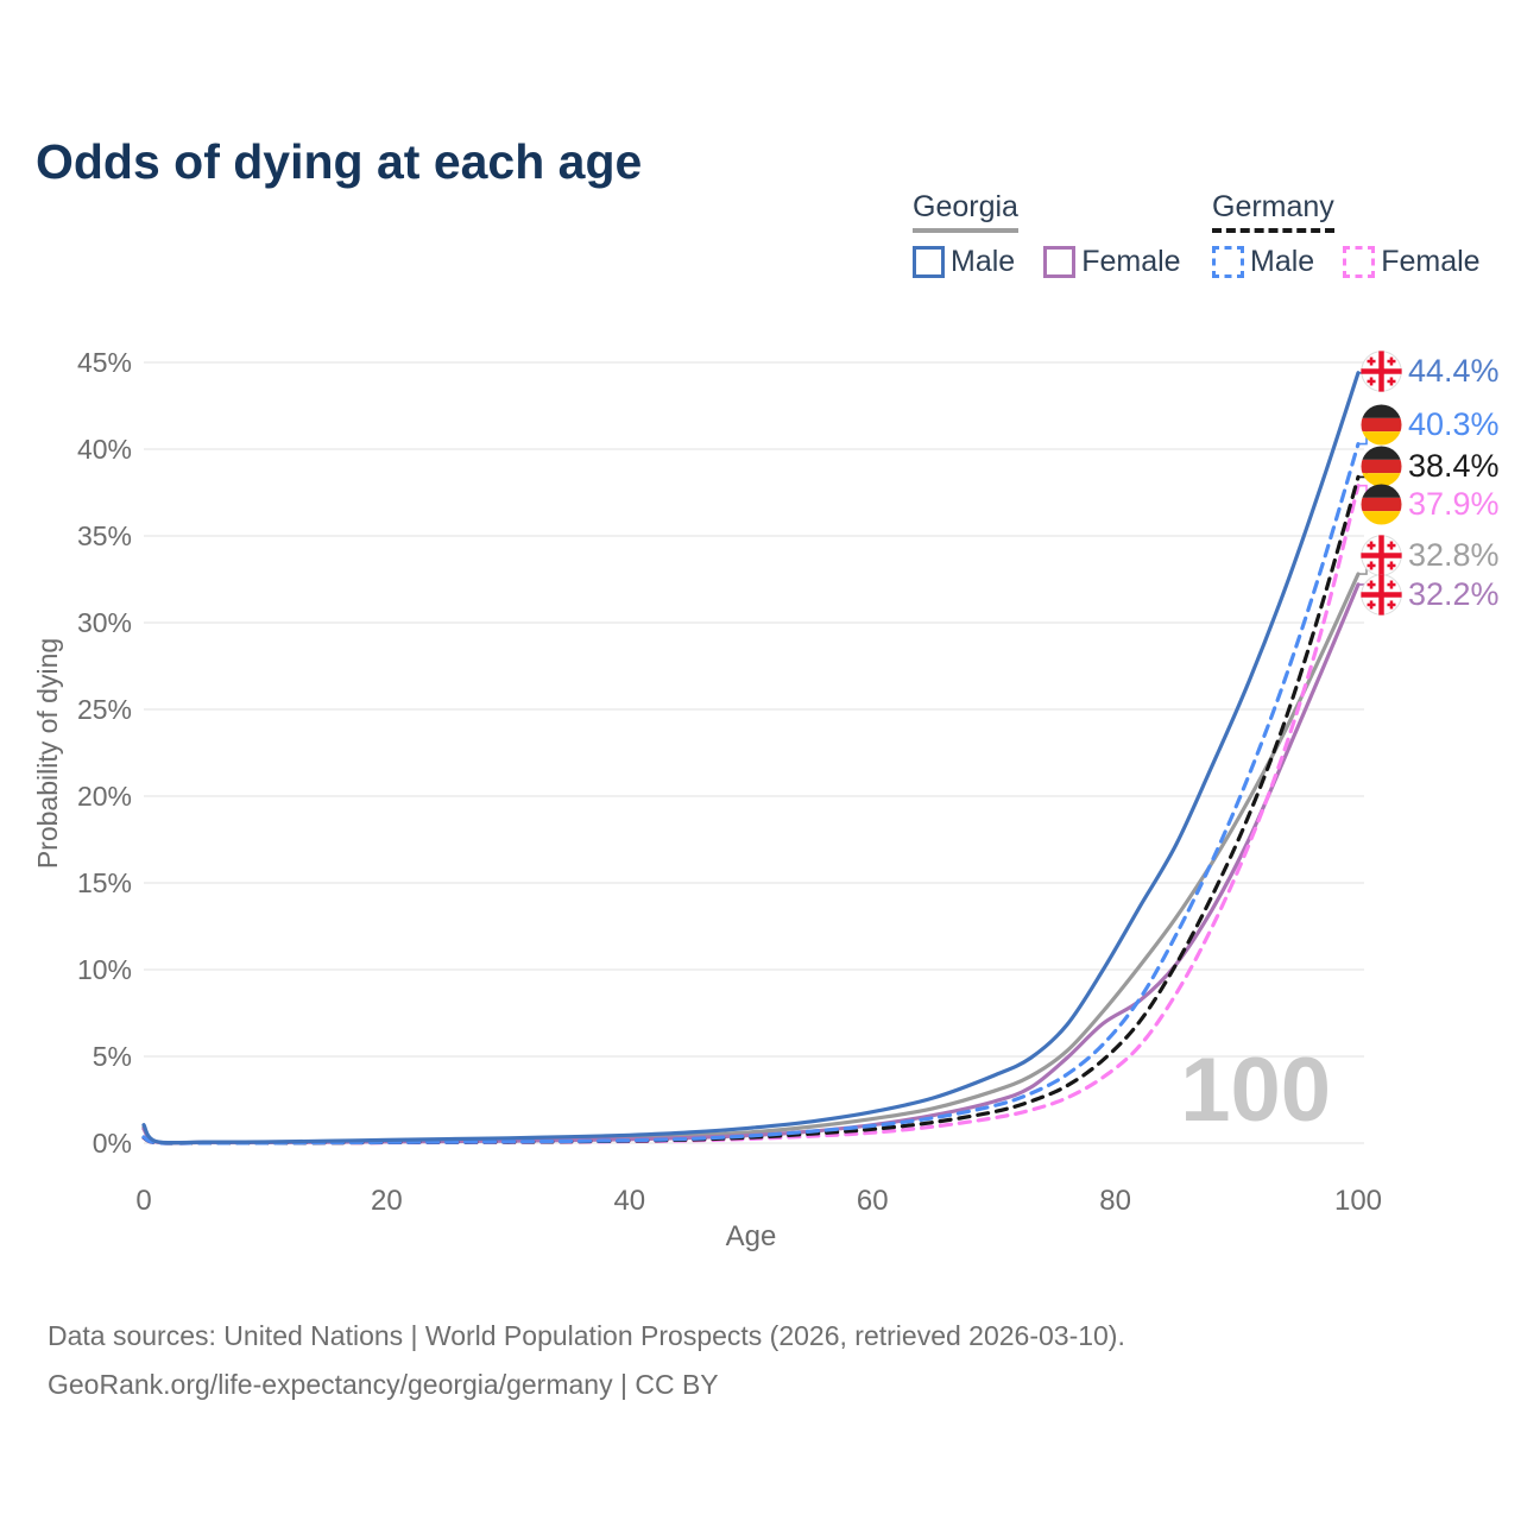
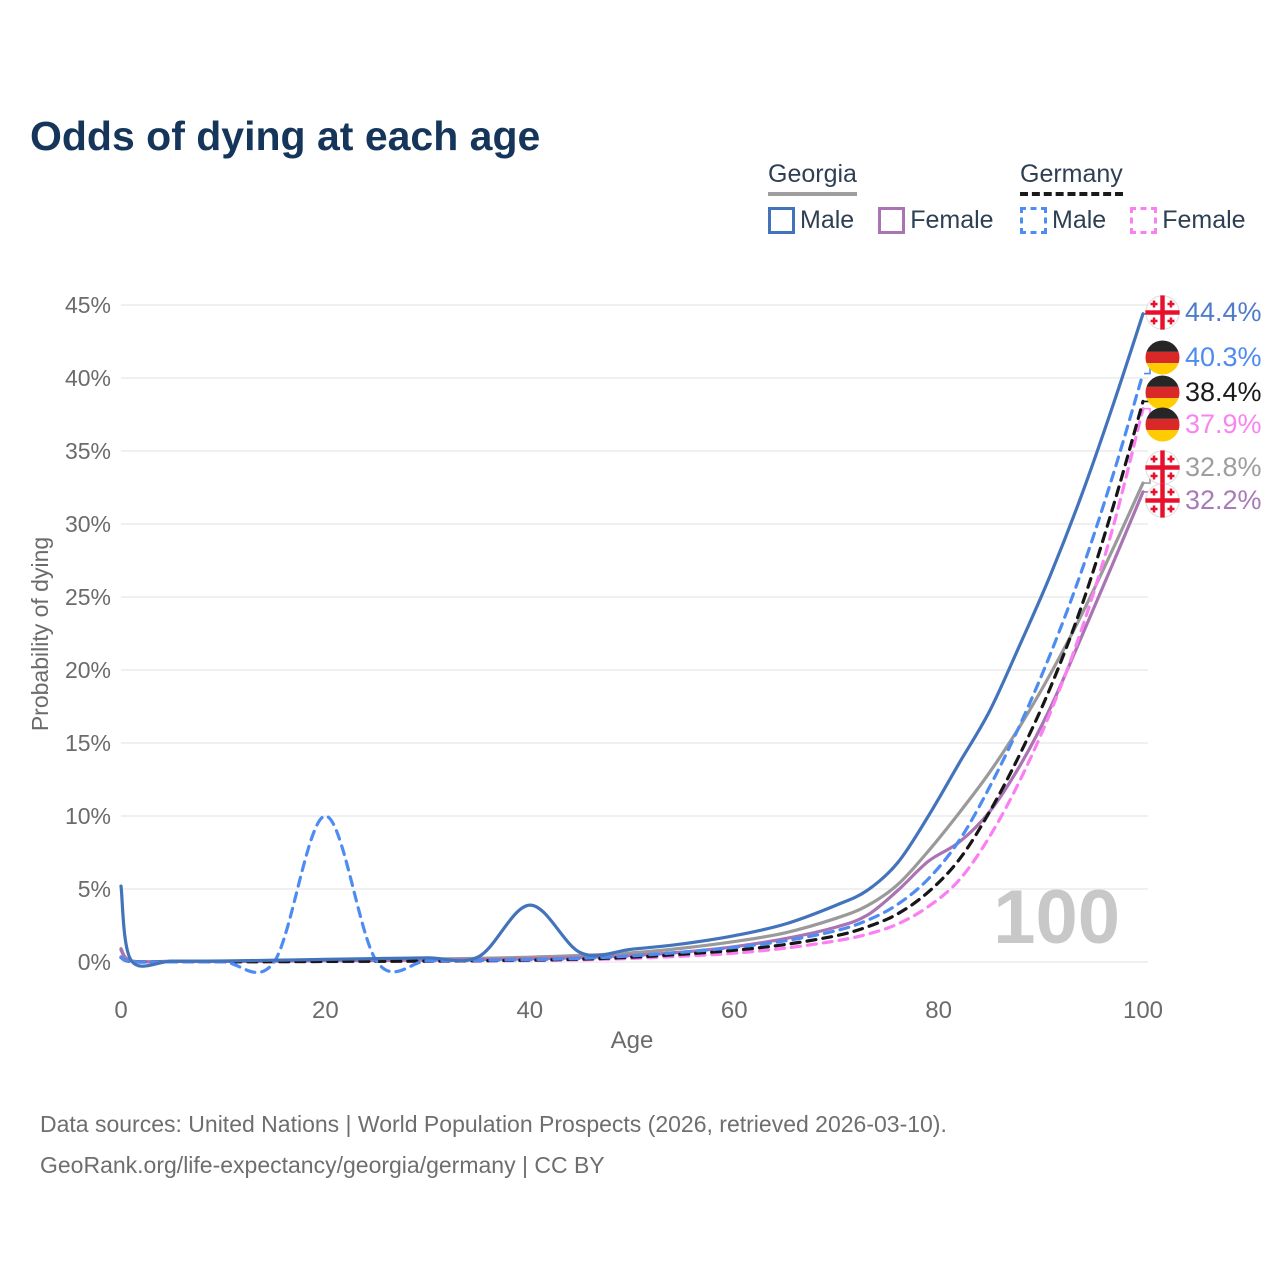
Georgia Male/0: 1.1% -> 5.2%
Germany Male/20: 0.1% -> 10.0%
Georgia Male/40: 0.5% -> 3.9%
